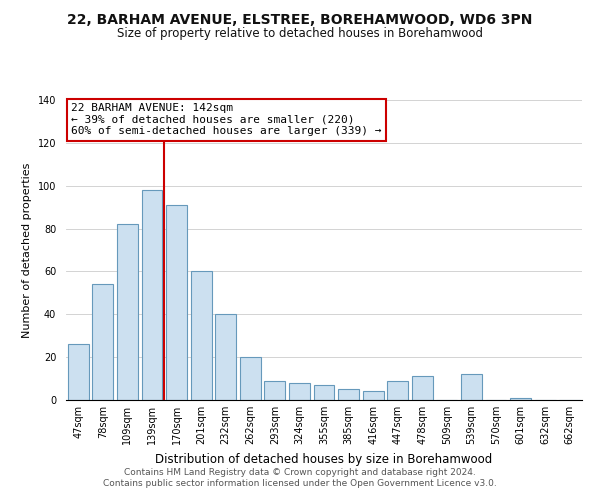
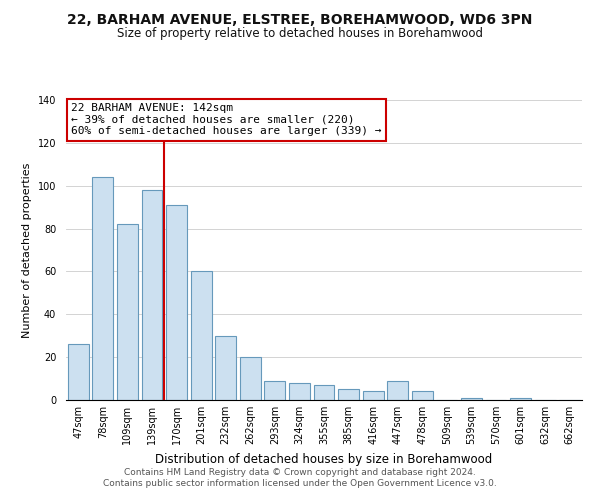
78sqm: 54 -> 104
232sqm: 40 -> 30
478sqm: 11 -> 4
539sqm: 12 -> 1
